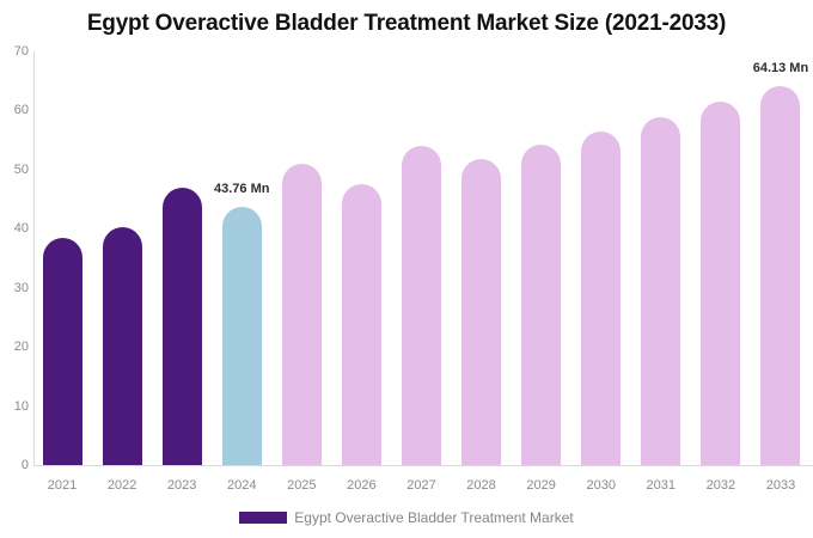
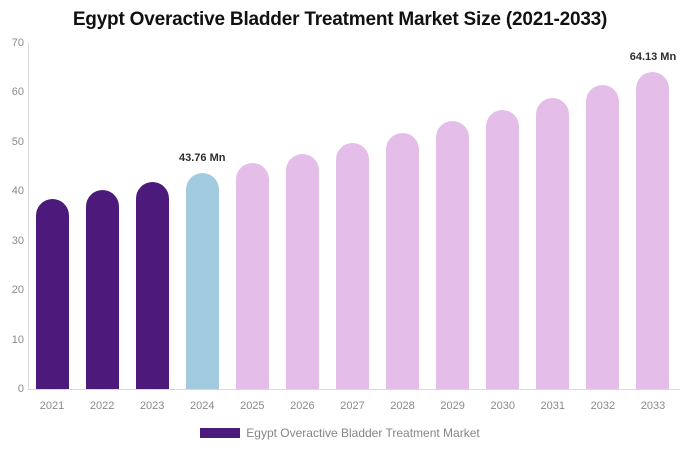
2023: 47 -> 42
2025: 51 -> 46
2027: 54 -> 50
